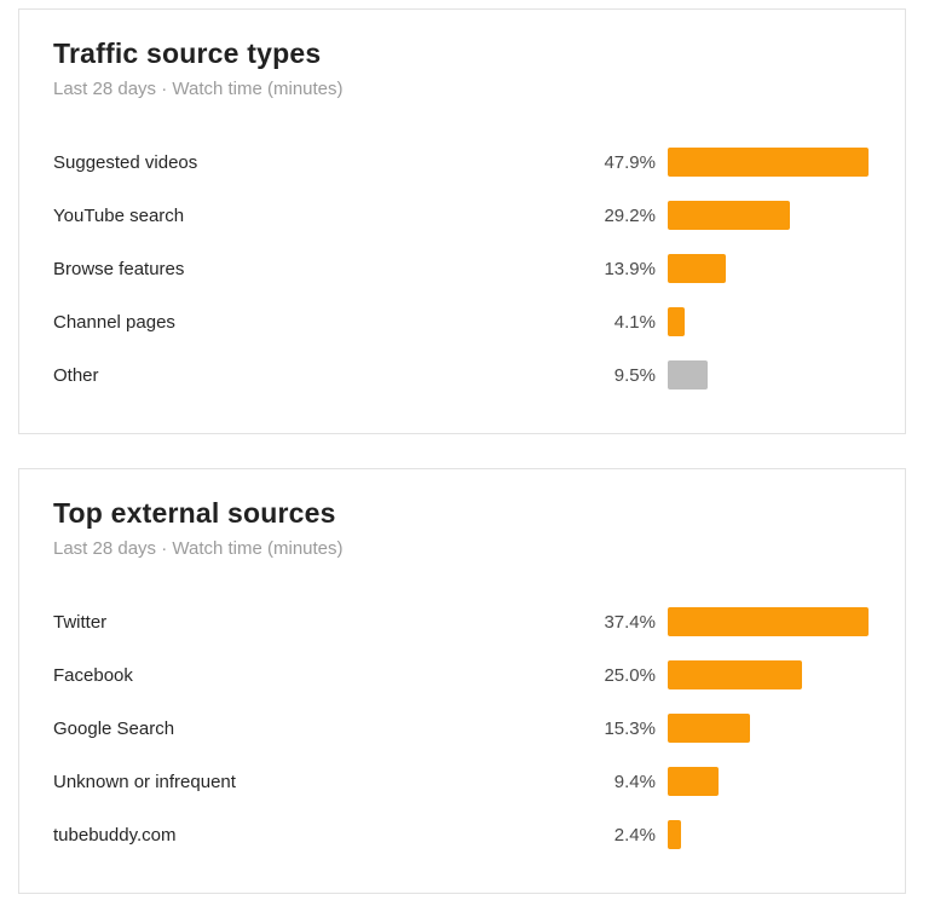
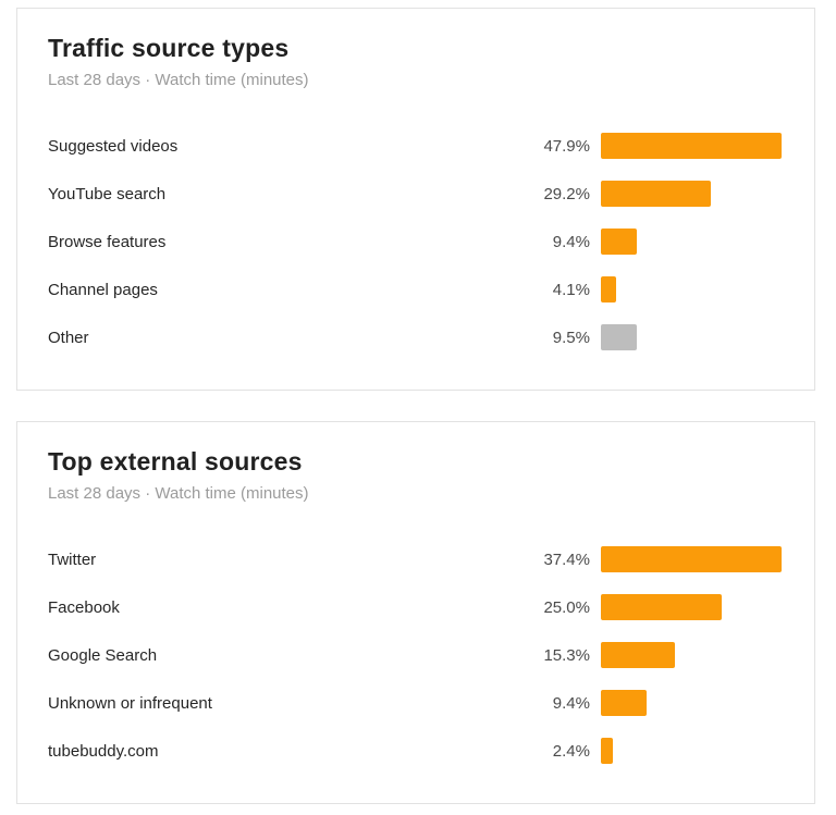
Traffic source types/Browse features: 13.9% -> 9.4%
